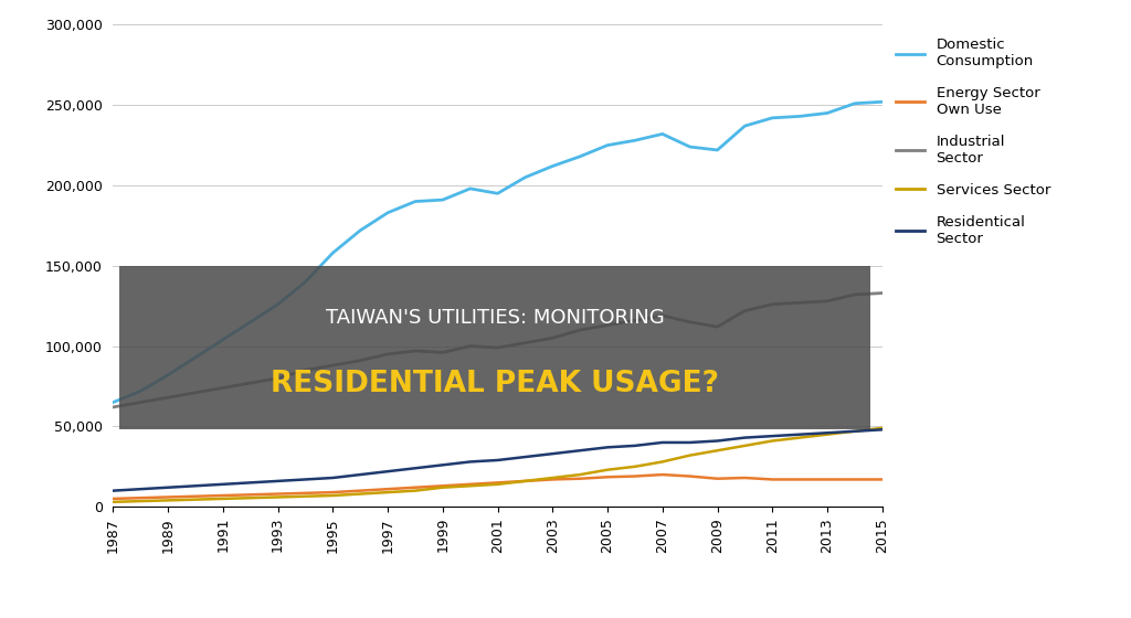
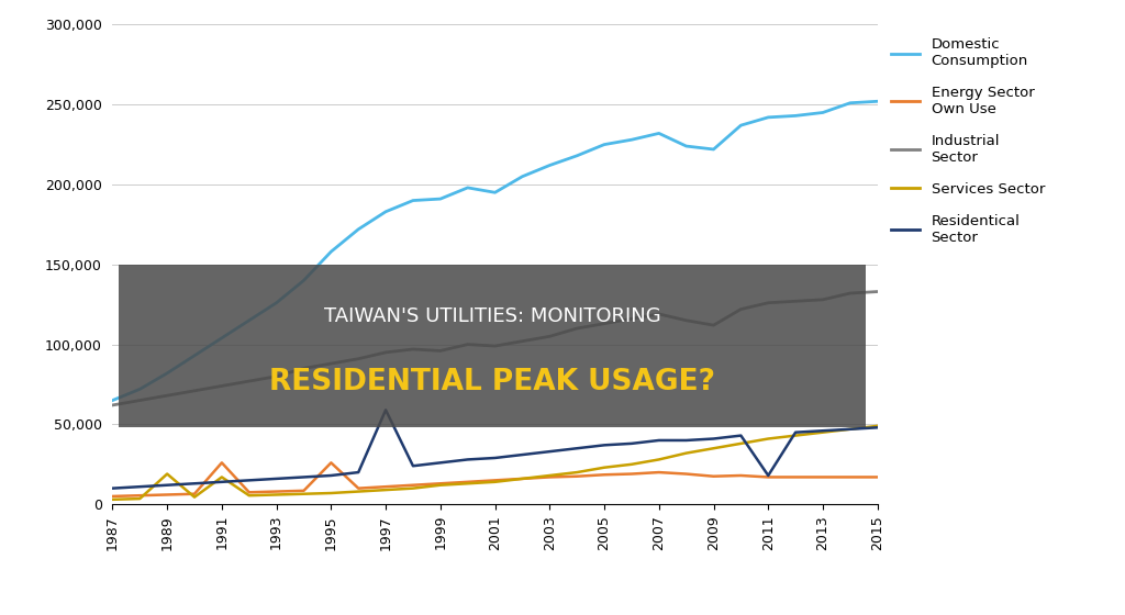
Services Sector/1989: 4,000 -> 19,000
Energy Sector Own Use/1991: 7,000 -> 26,000
Services Sector/1991: 5,000 -> 17,000
Energy Sector Own Use/1995: 9,000 -> 26,000
Residentical Sector/1997: 22,000 -> 59,000
Residentical Sector/2011: 44,000 -> 18,000
